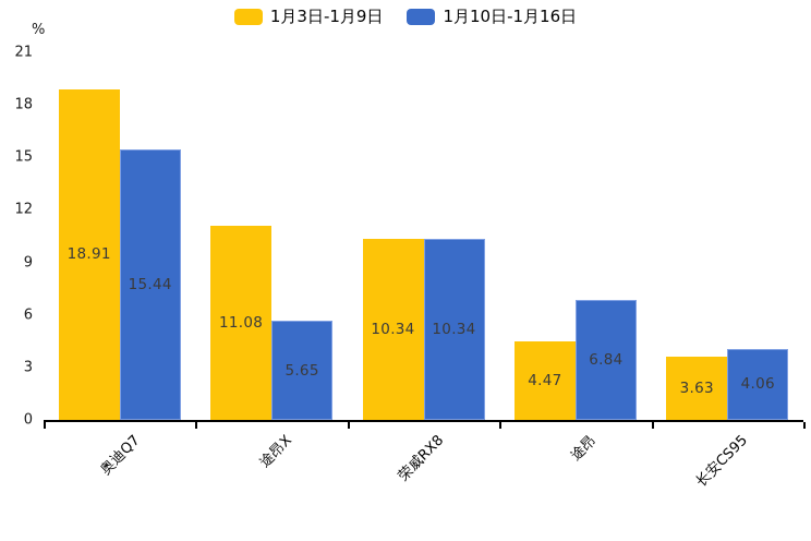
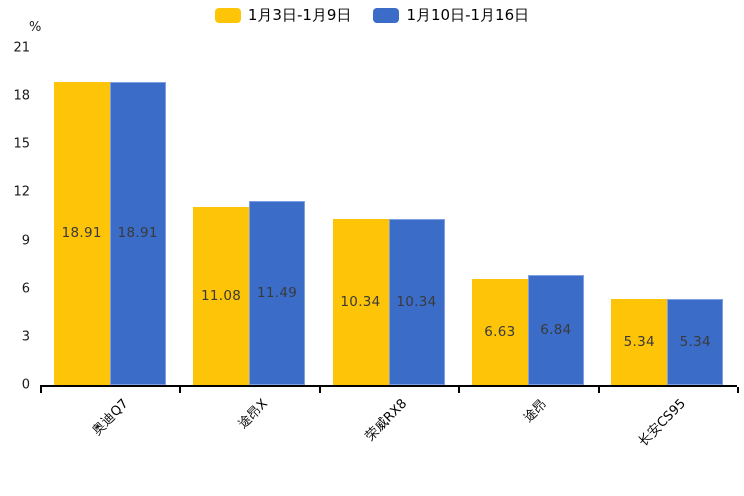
1月10日-1月16日/奥迪Q7: 15.44 -> 18.91
1月10日-1月16日/途昂X: 5.65 -> 11.49
1月3日-1月9日/途昂: 4.47 -> 6.63
1月3日-1月9日/长安CS95: 3.63 -> 5.34
1月10日-1月16日/长安CS95: 4.06 -> 5.34
